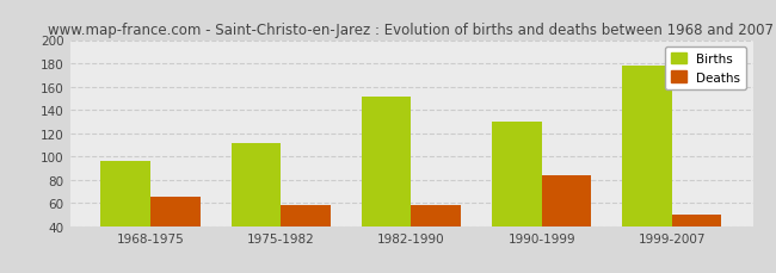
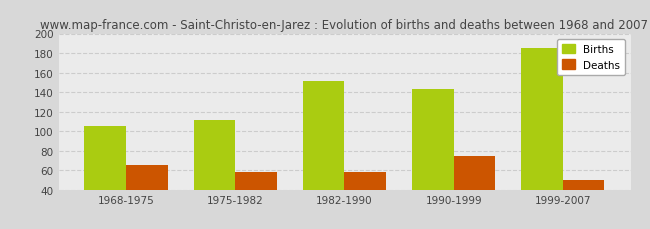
Births/1968-1975: 96 -> 105
Births/1990-1999: 130 -> 143
Deaths/1990-1999: 84 -> 75
Births/1999-2007: 178 -> 185
